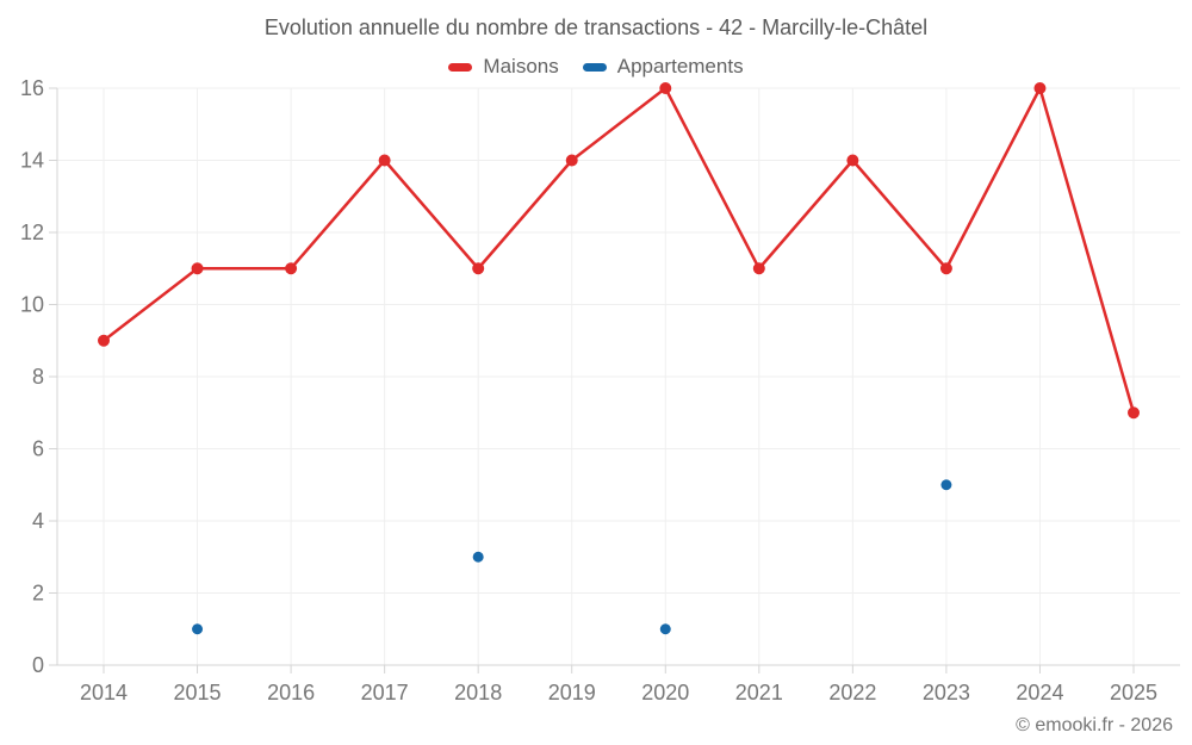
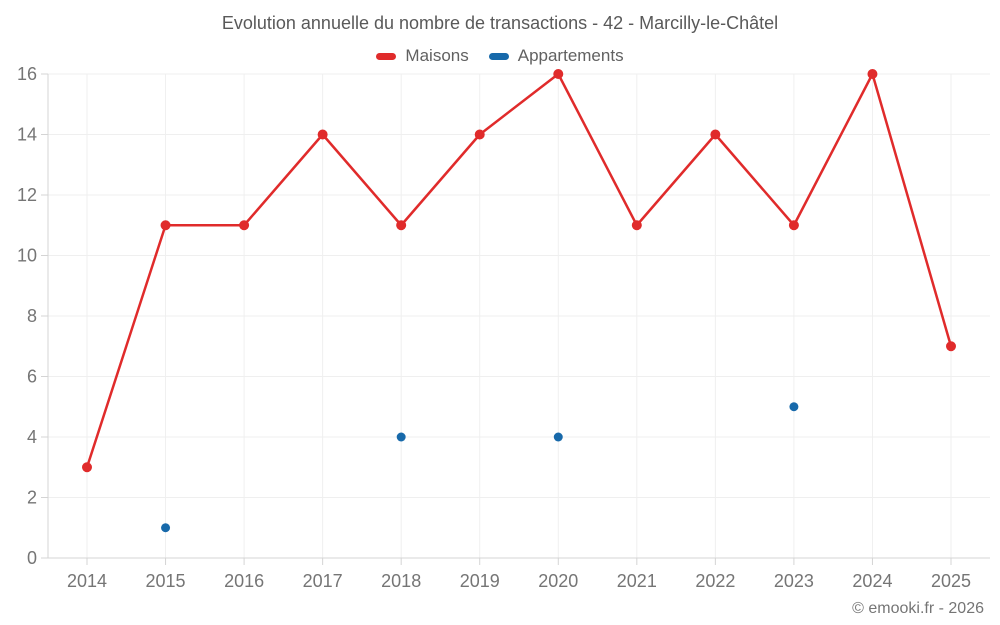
Maisons/2014: 9 -> 3
Appartements/2018: 3 -> 4
Appartements/2020: 1 -> 4
